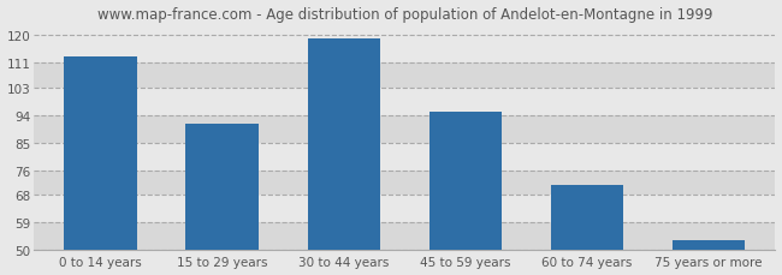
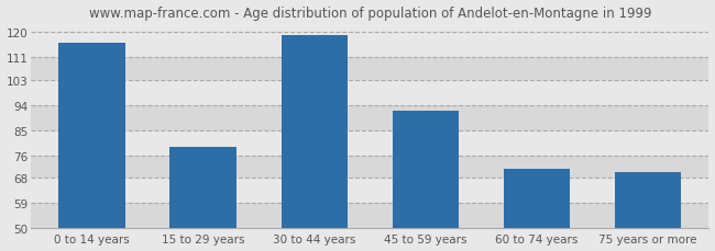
0 to 14 years: 113 -> 116
15 to 29 years: 91 -> 79
45 to 59 years: 95 -> 92
75 years or more: 53 -> 70
